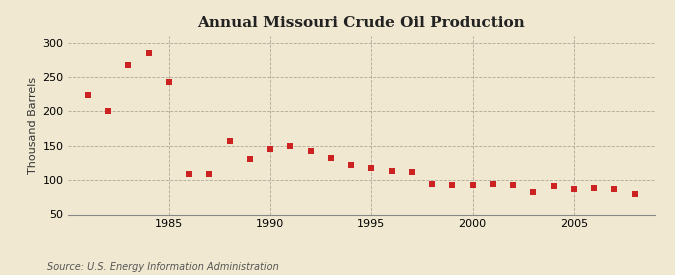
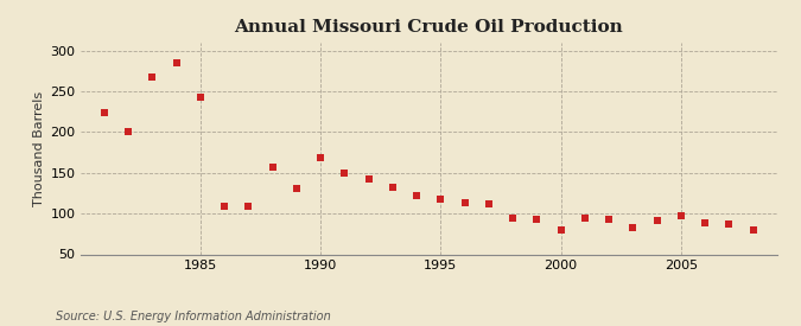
1990: 146 -> 168
2000: 93 -> 80
2005: 87 -> 98
